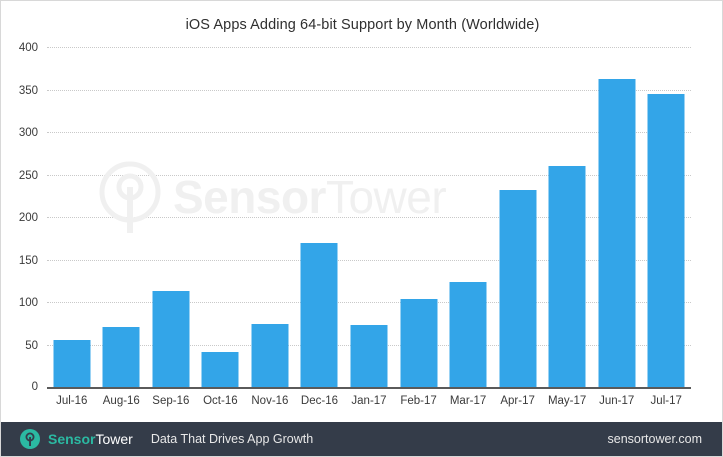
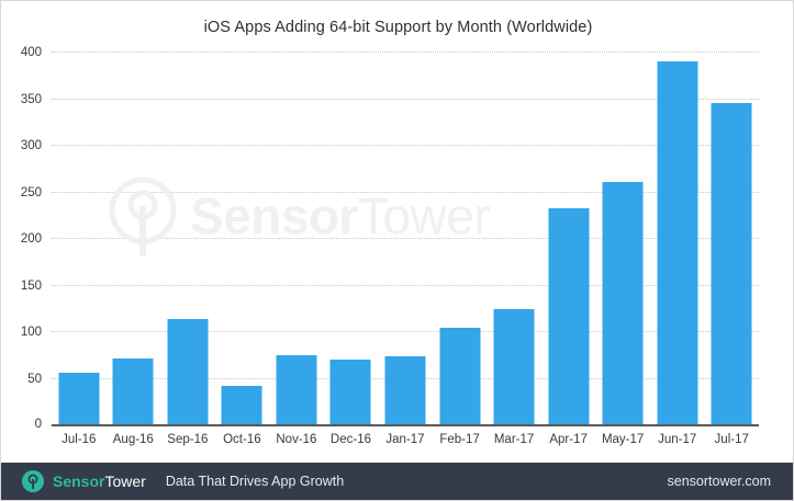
Dec-16: 170 -> 70
Jun-17: 362 -> 389
